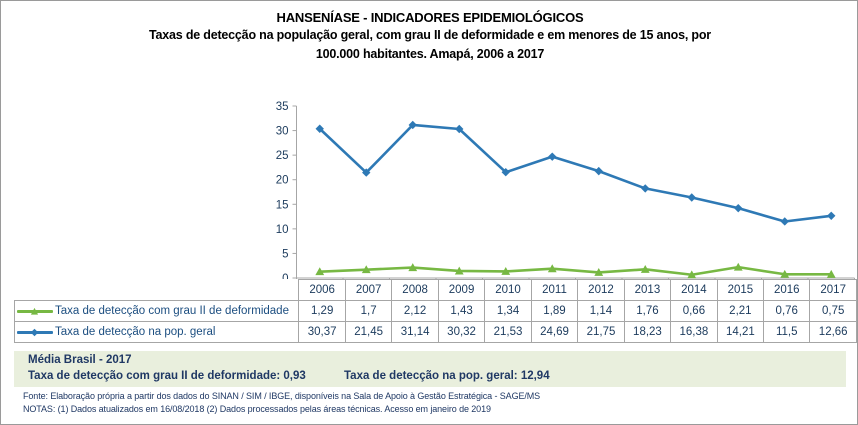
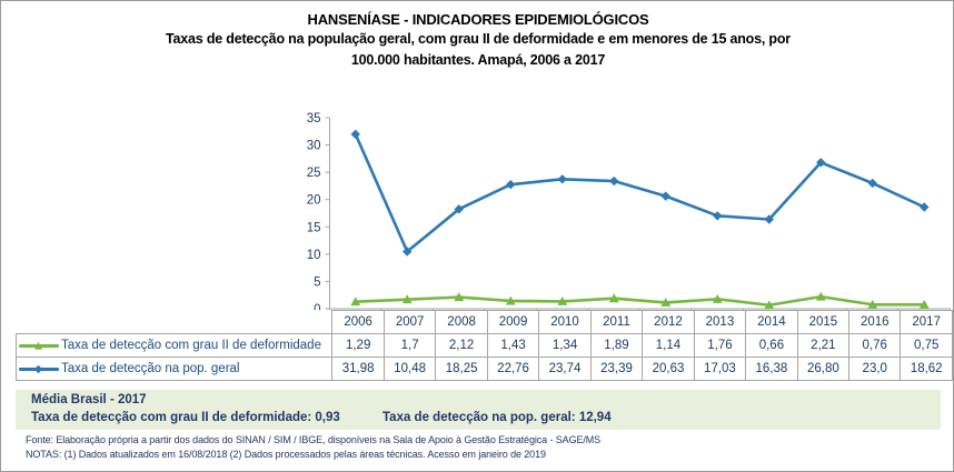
Taxa de detecção na pop. geral/2006: 30,37 -> 31,98
Taxa de detecção na pop. geral/2007: 21,45 -> 10,48
Taxa de detecção na pop. geral/2008: 31,14 -> 18,25
Taxa de detecção na pop. geral/2009: 30,32 -> 22,76
Taxa de detecção na pop. geral/2010: 21,53 -> 23,74
Taxa de detecção na pop. geral/2011: 24,69 -> 23,39
Taxa de detecção na pop. geral/2012: 21,75 -> 20,63
Taxa de detecção na pop. geral/2013: 18,23 -> 17,03
Taxa de detecção na pop. geral/2015: 14,21 -> 26,80
Taxa de detecção na pop. geral/2016: 11,5 -> 23,0
Taxa de detecção na pop. geral/2017: 12,66 -> 18,62
